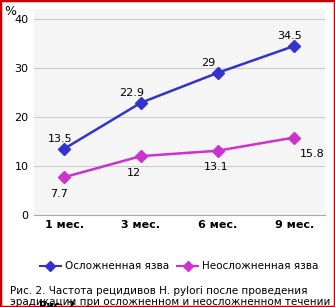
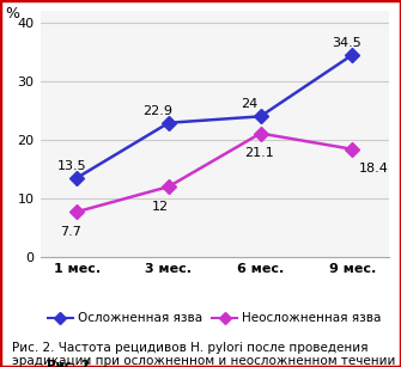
Осложненная язва/6 мес.: 29 -> 24
Неосложненная язва/6 мес.: 13.1 -> 21.1
Неосложненная язва/9 мес.: 15.8 -> 18.4
